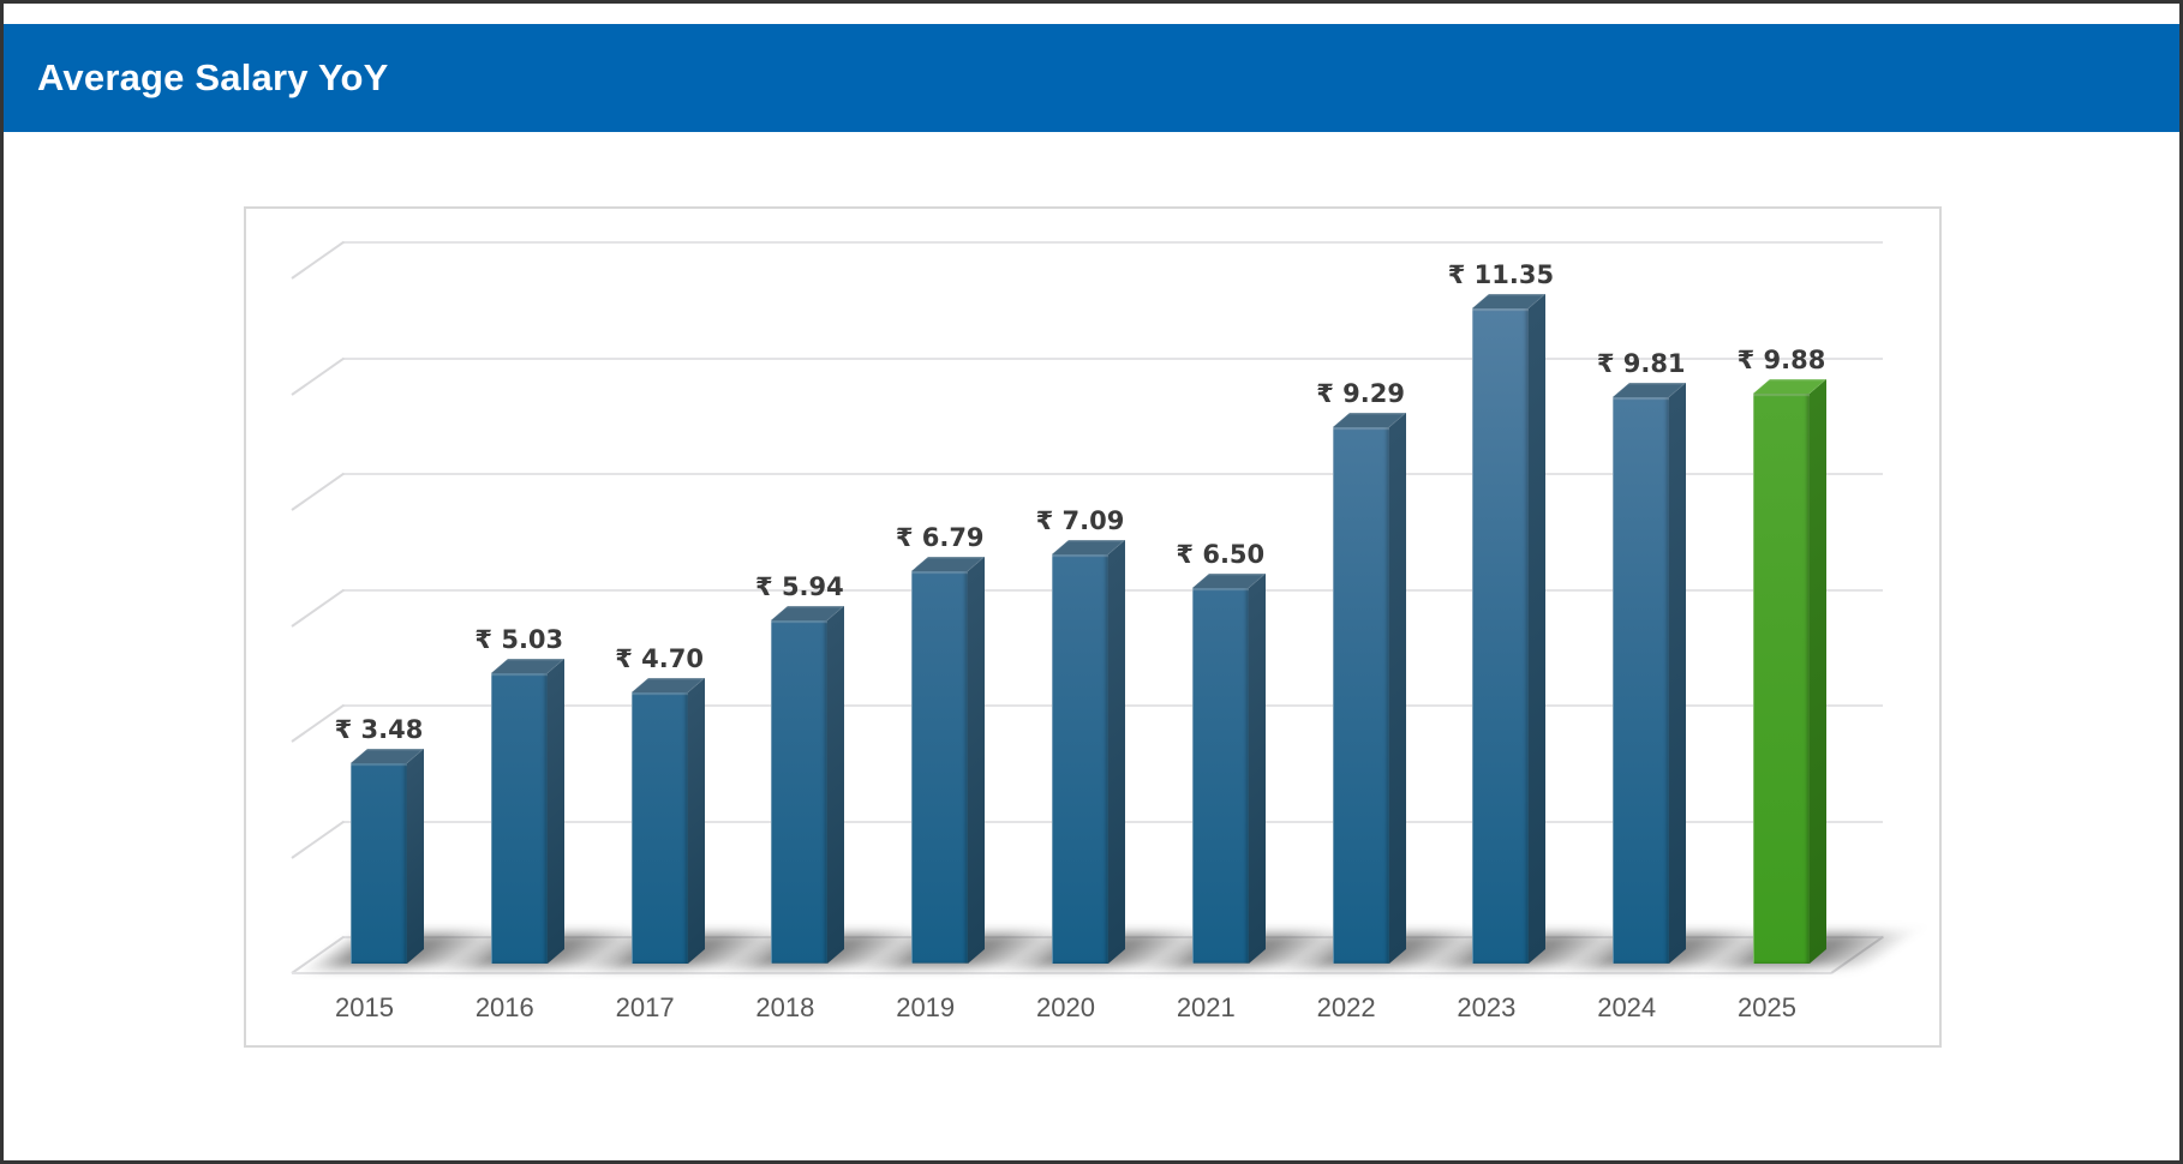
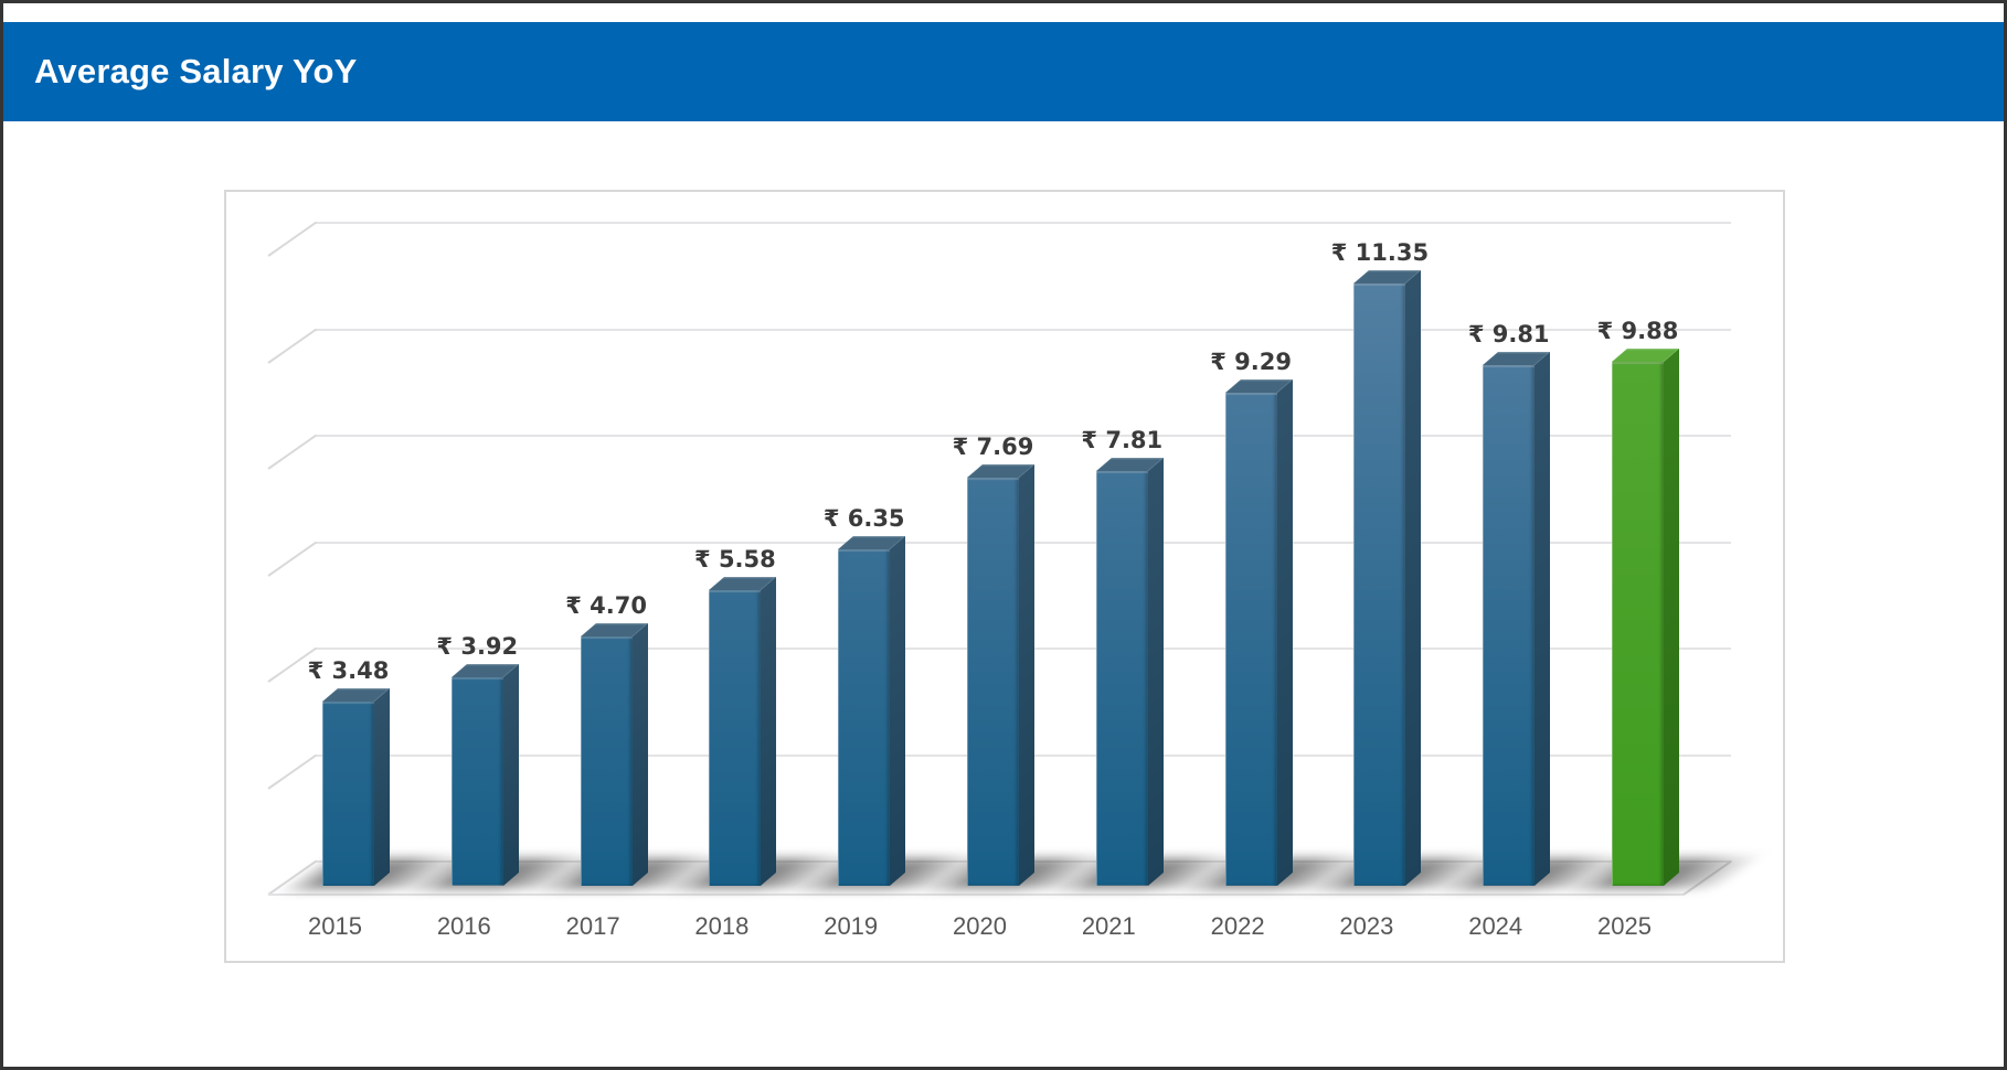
2016: 5.03 -> 3.92
2018: 5.94 -> 5.58
2019: 6.79 -> 6.35
2020: 7.09 -> 7.69
2021: 6.50 -> 7.81
